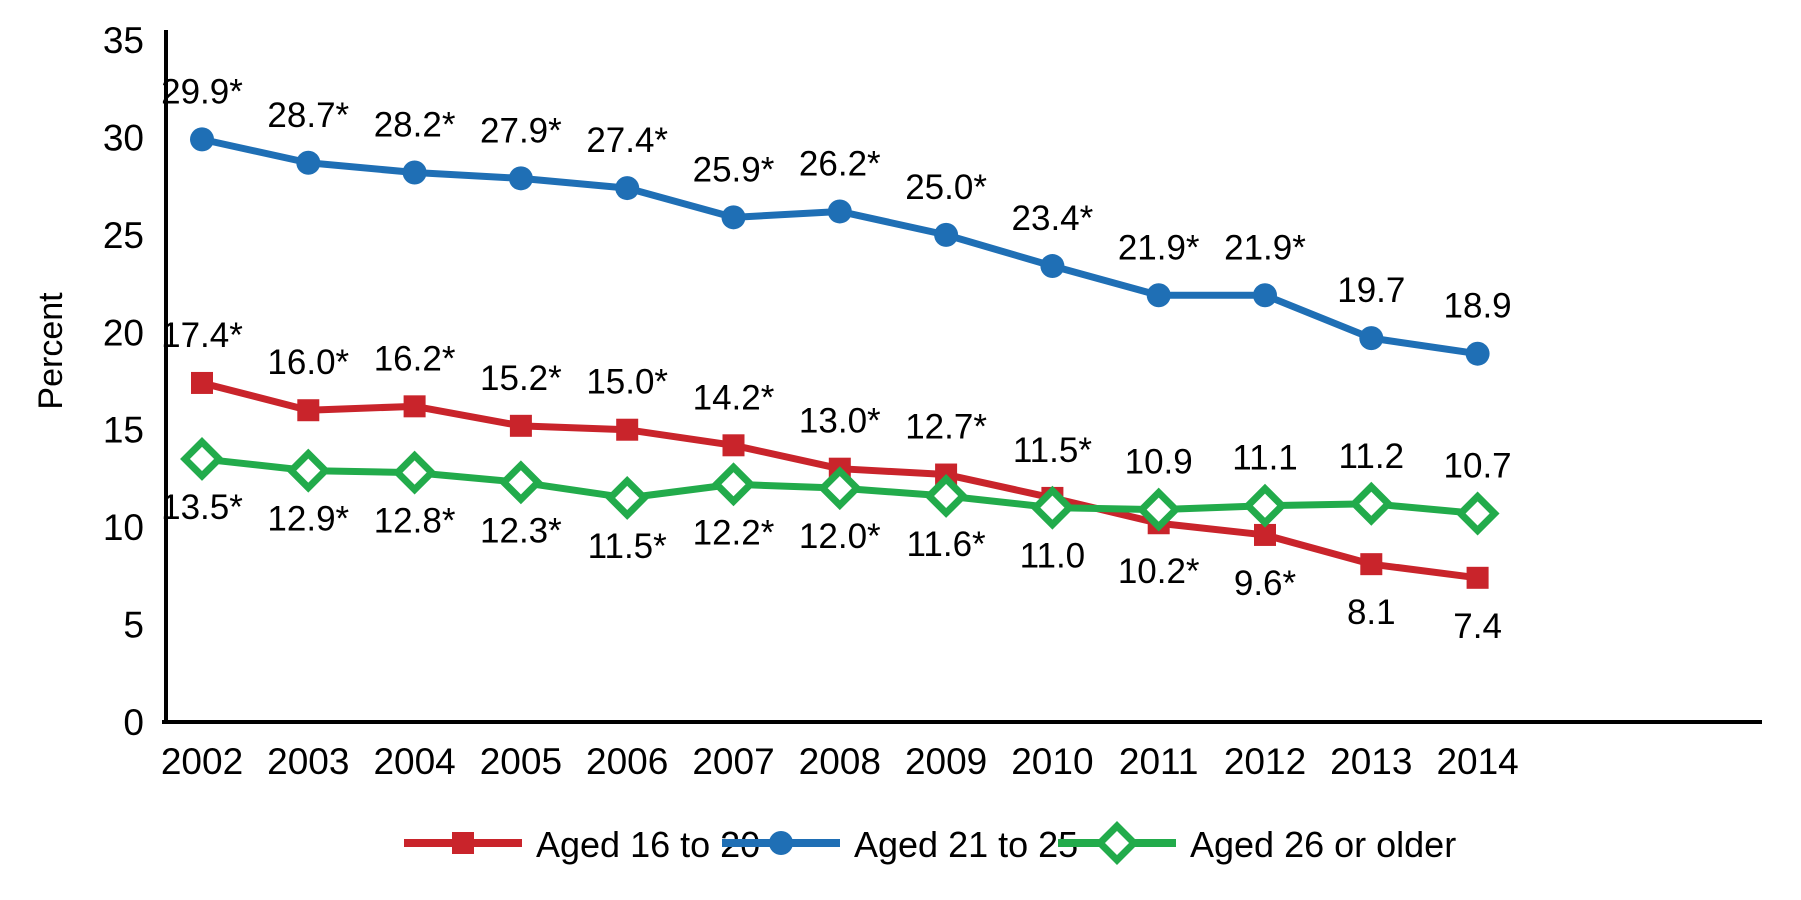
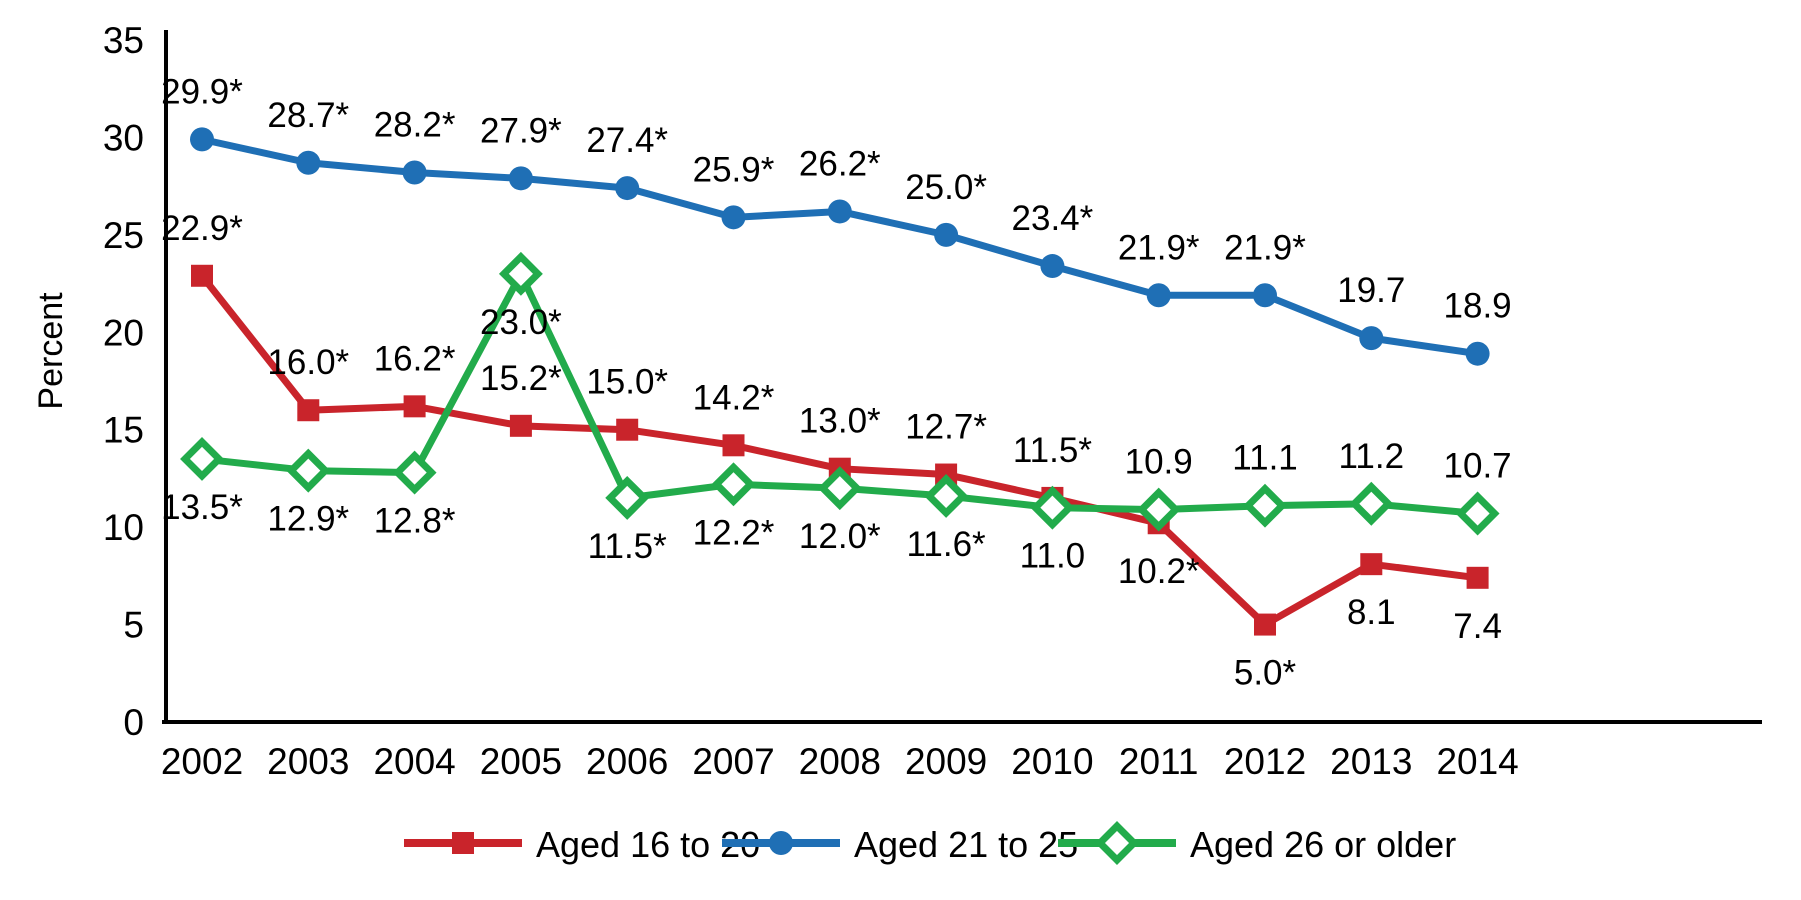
Aged 16 to 20/2002: 17.4 -> 22.9
Aged 26 or older/2005: 12.3 -> 23.0
Aged 16 to 20/2012: 9.6 -> 5.0
